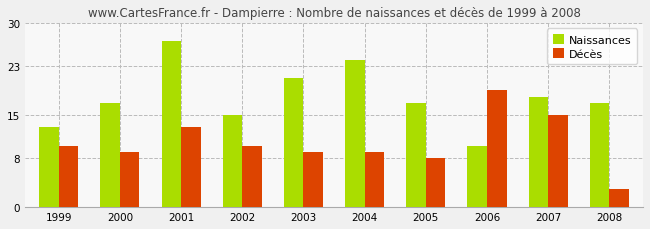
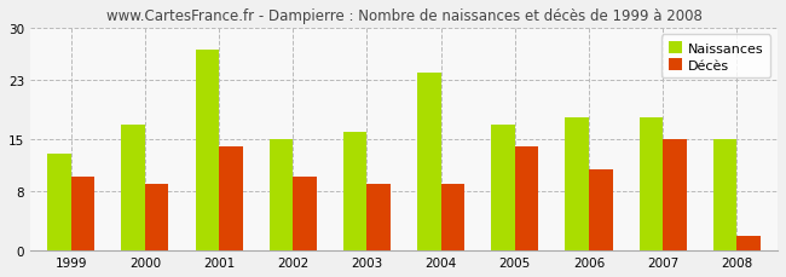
Décès/2001: 13 -> 14
Naissances/2003: 21 -> 16
Décès/2005: 8 -> 14
Naissances/2006: 10 -> 18
Décès/2006: 19 -> 11
Naissances/2008: 17 -> 15
Décès/2008: 3 -> 2
